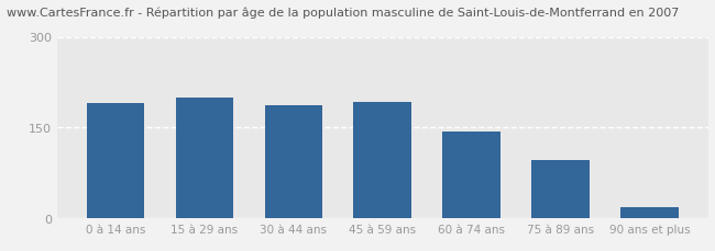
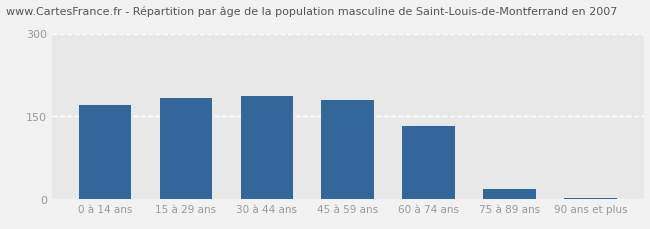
0 à 14 ans: 190 -> 170
15 à 29 ans: 200 -> 183
45 à 59 ans: 192 -> 179
60 à 74 ans: 144 -> 132
75 à 89 ans: 96 -> 18
90 ans et plus: 18 -> 2
